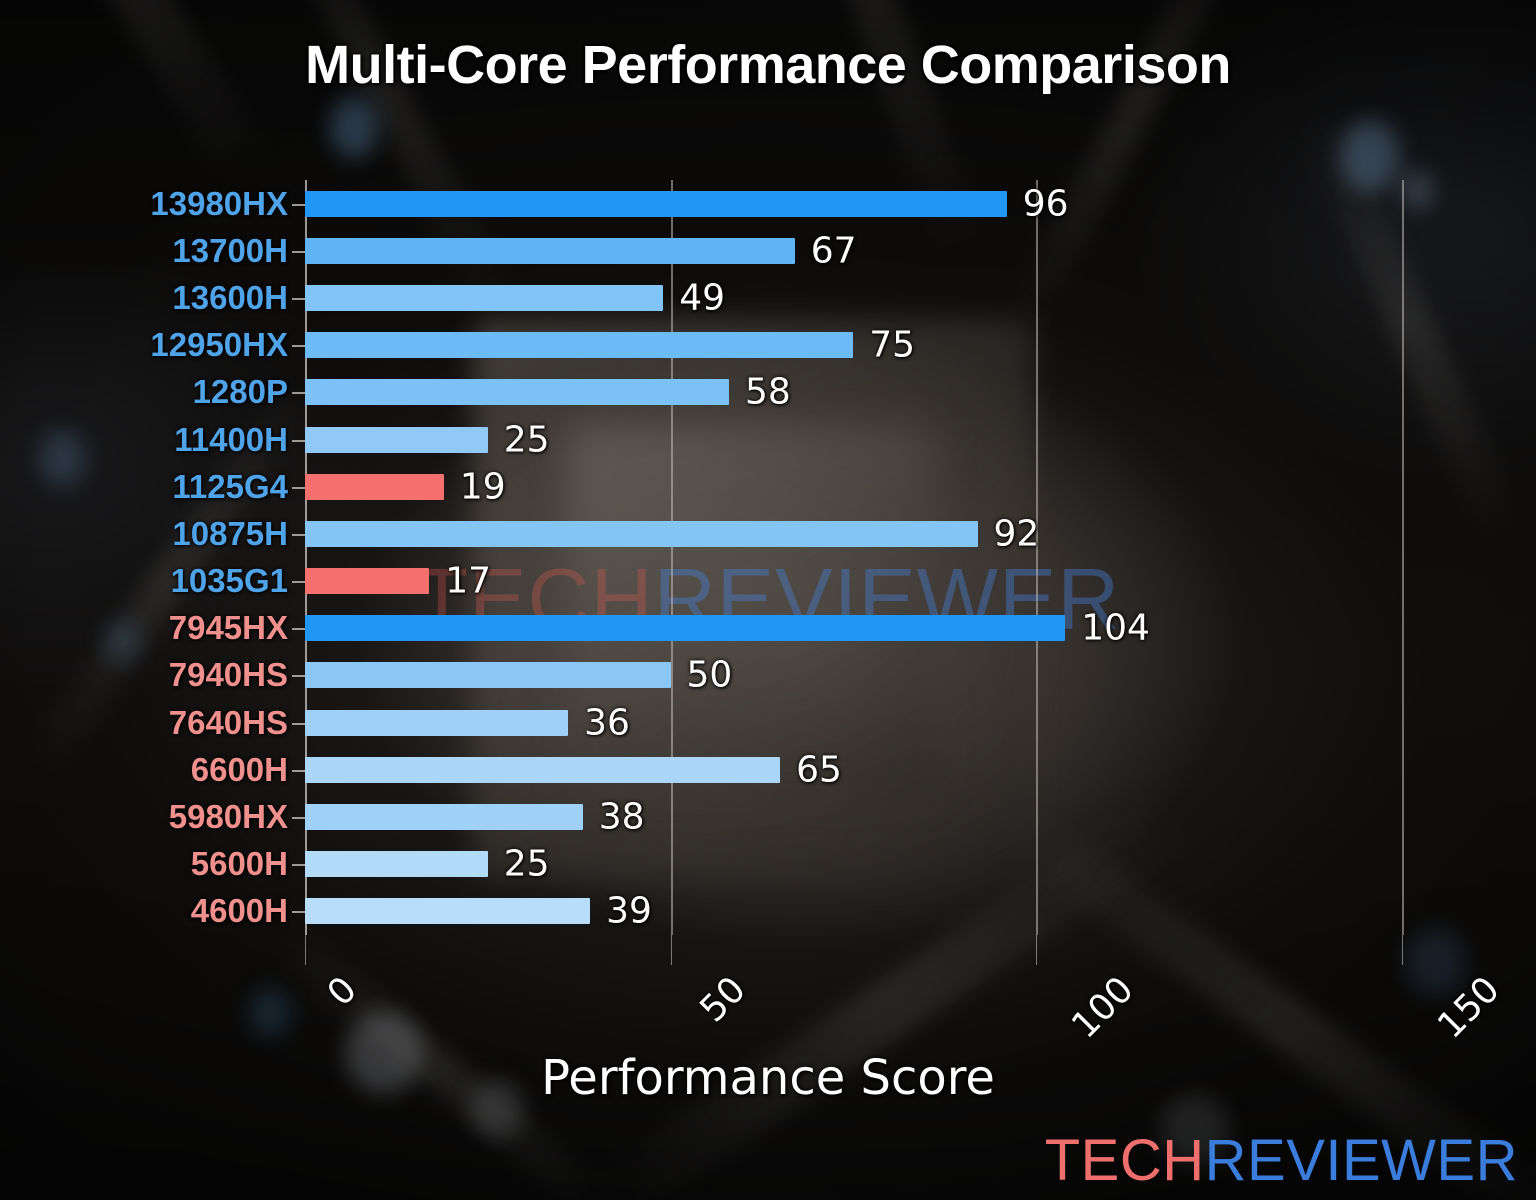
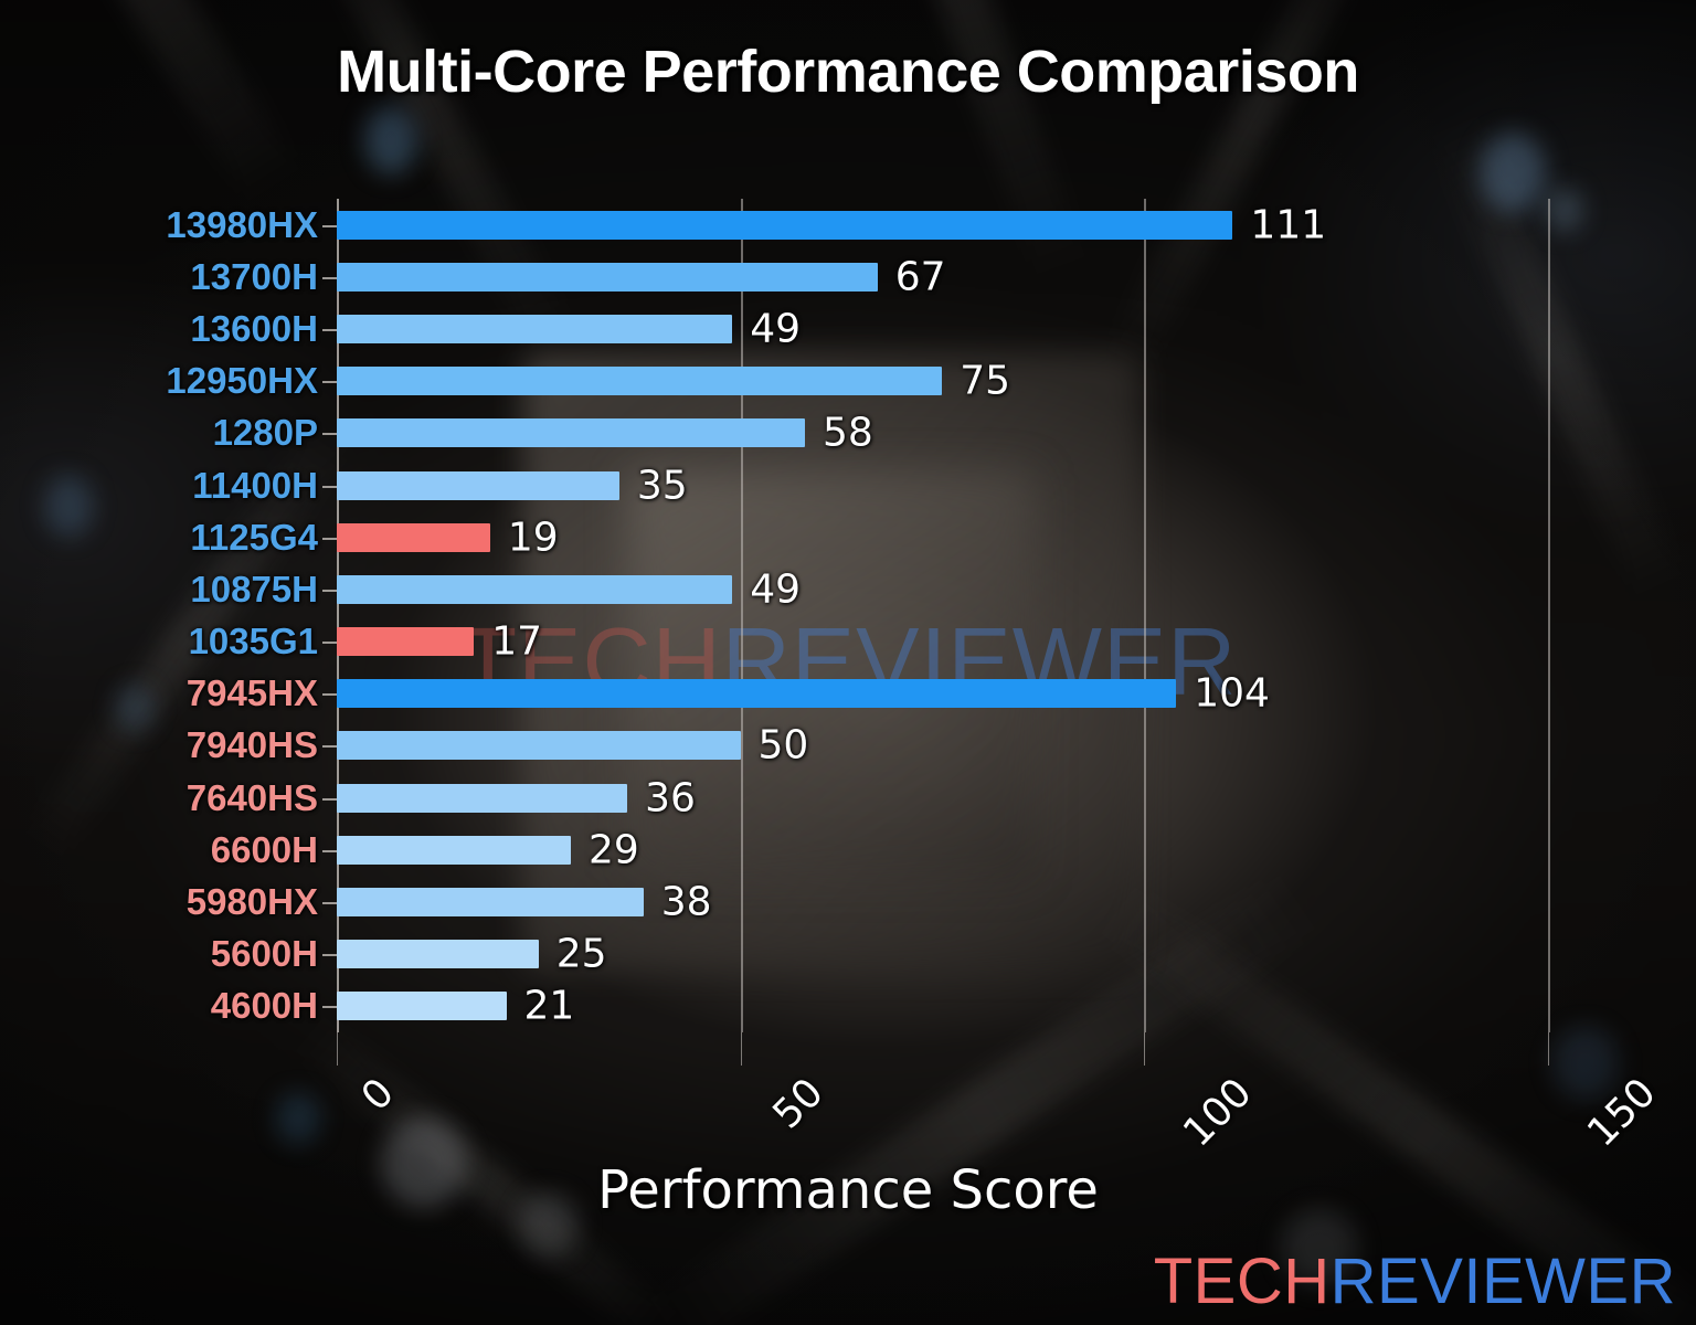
13980HX: 96 -> 111
11400H: 25 -> 35
10875H: 92 -> 49
6600H: 65 -> 29
4600H: 39 -> 21
